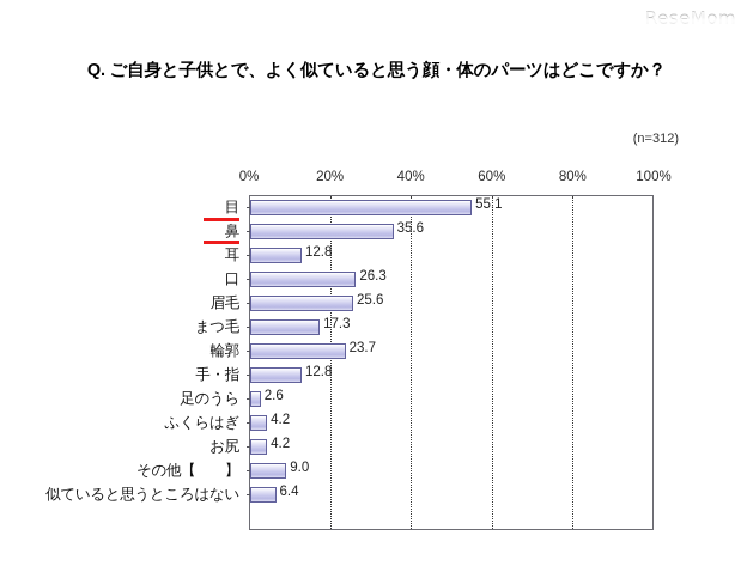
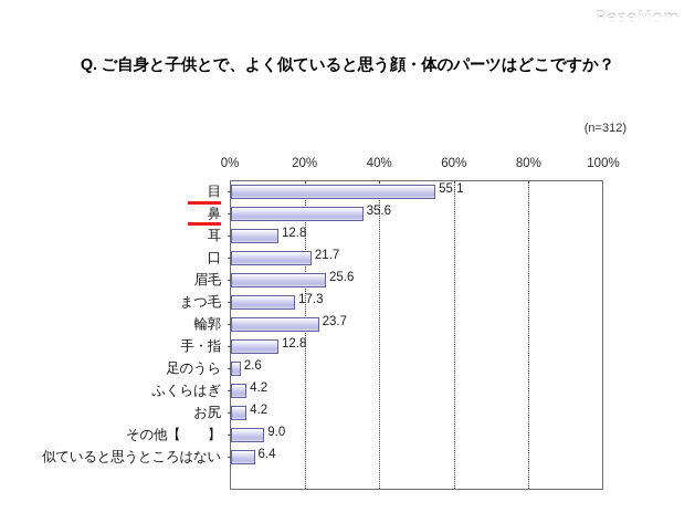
口: 26.3 -> 21.7
